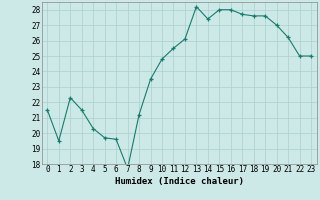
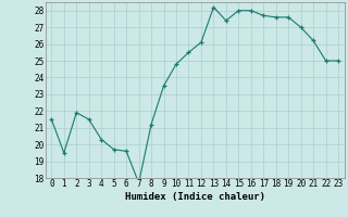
2: 22.3 -> 21.9
